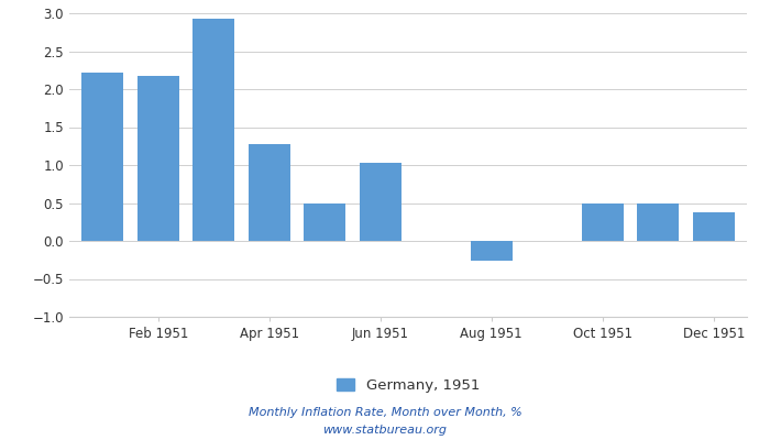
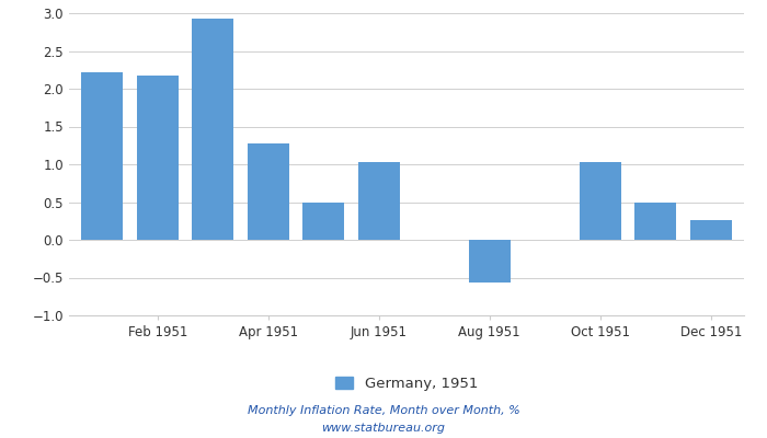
Aug 1951: -0.26 -> -0.57
Oct 1951: 0.50 -> 1.03
Dec 1951: 0.38 -> 0.26
